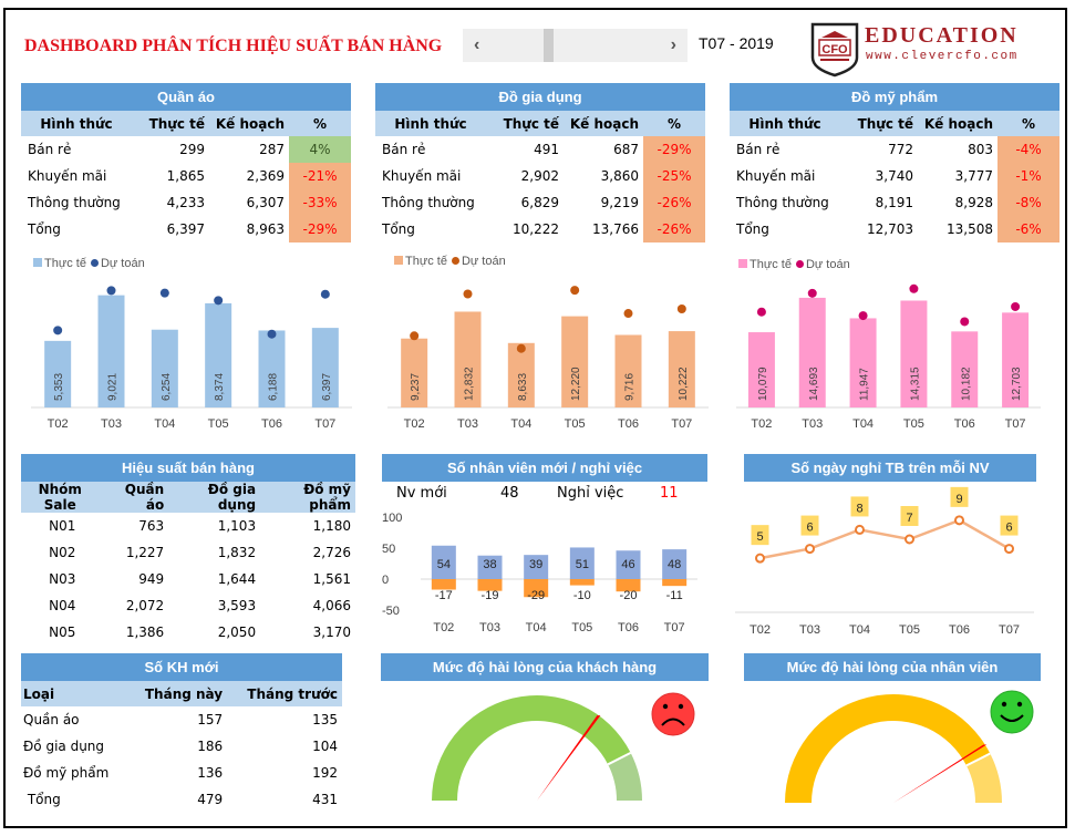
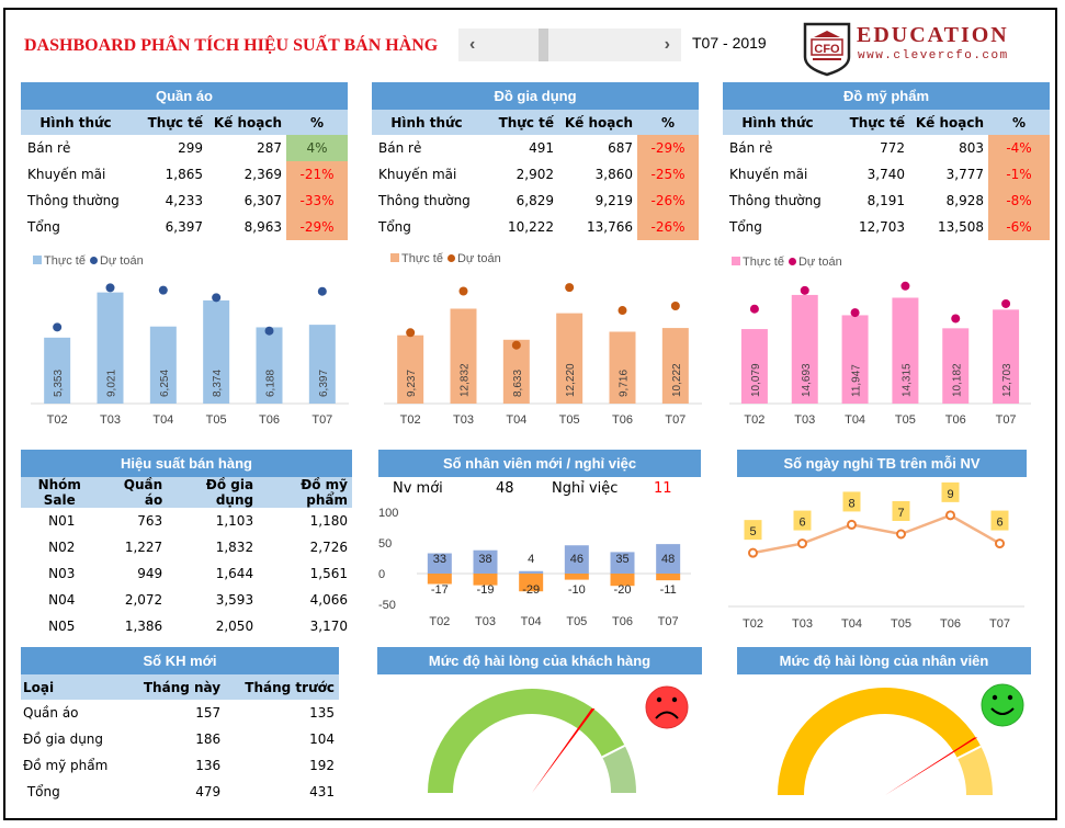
Số nhân viên mới / nghỉ việc/Nv mới/T02: 54 -> 33
Số nhân viên mới / nghỉ việc/Nv mới/T04: 39 -> 4
Số nhân viên mới / nghỉ việc/Nv mới/T05: 51 -> 46
Số nhân viên mới / nghỉ việc/Nv mới/T06: 46 -> 35
